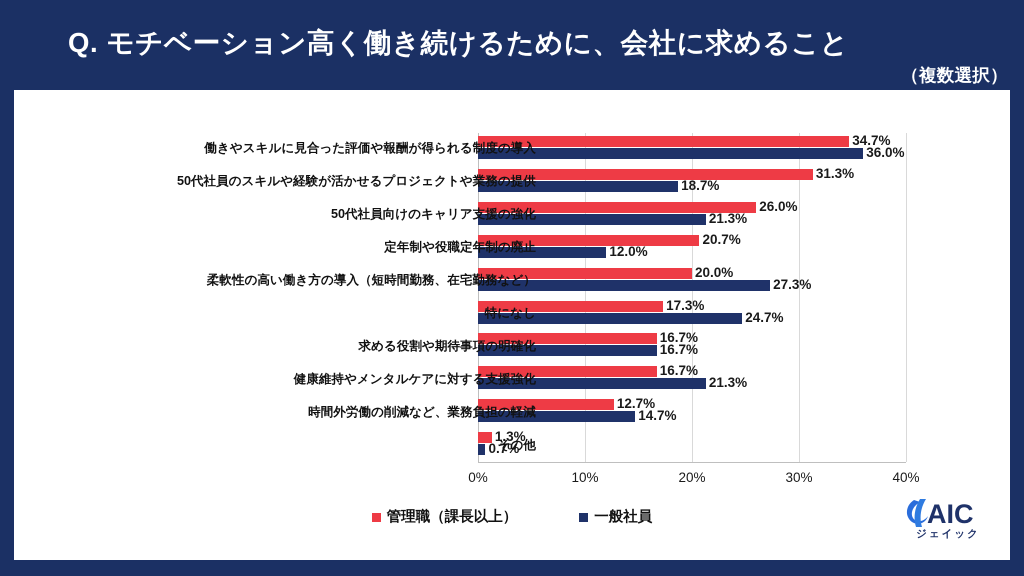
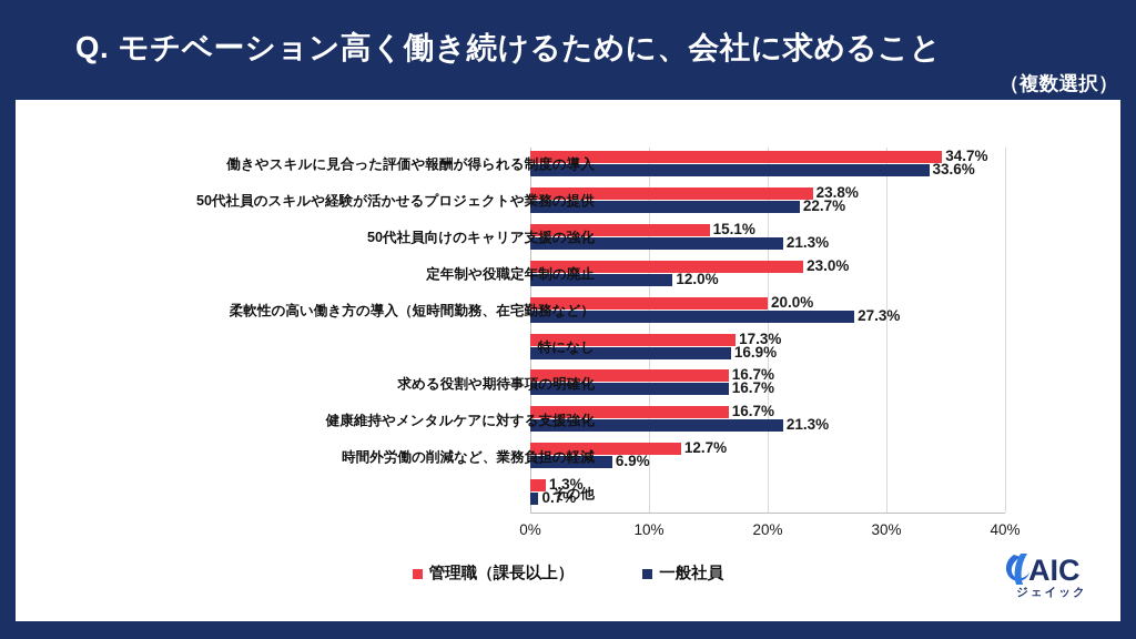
一般社員/働きやスキルに見合った評価や報酬が得られる制度の導入: 36.0% -> 33.6%
管理職（課長以上）/50代社員のスキルや経験が活かせるプロジェクトや業務の提供: 31.3% -> 23.8%
一般社員/50代社員のスキルや経験が活かせるプロジェクトや業務の提供: 18.7% -> 22.7%
管理職（課長以上）/50代社員向けのキャリア支援の強化: 26.0% -> 15.1%
管理職（課長以上）/定年制や役職定年制の廃止: 20.7% -> 23.0%
一般社員/特になし: 24.7% -> 16.9%
一般社員/時間外労働の削減など、業務負担の軽減: 14.7% -> 6.9%
